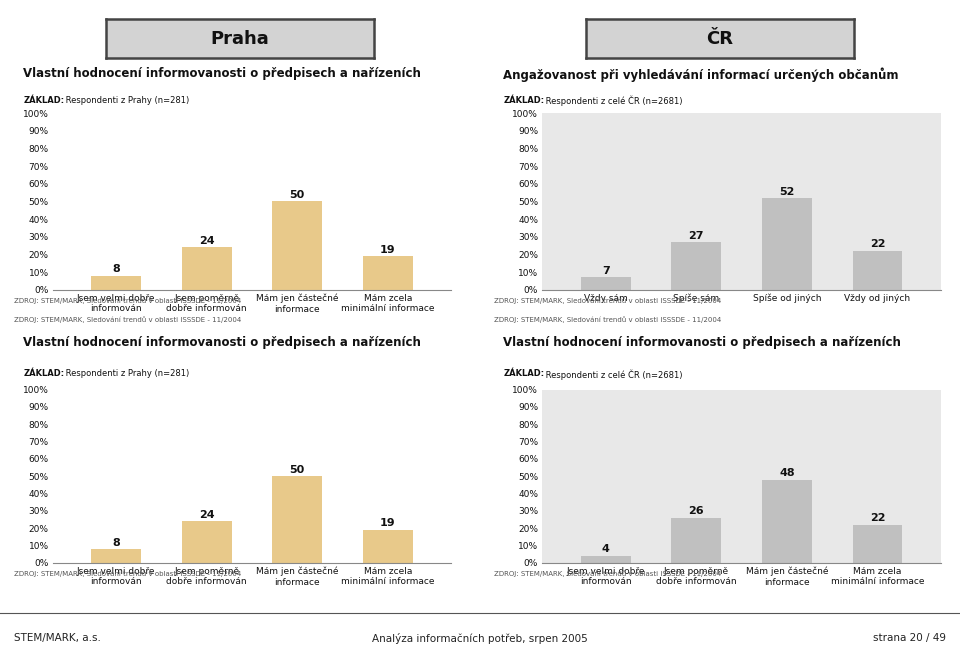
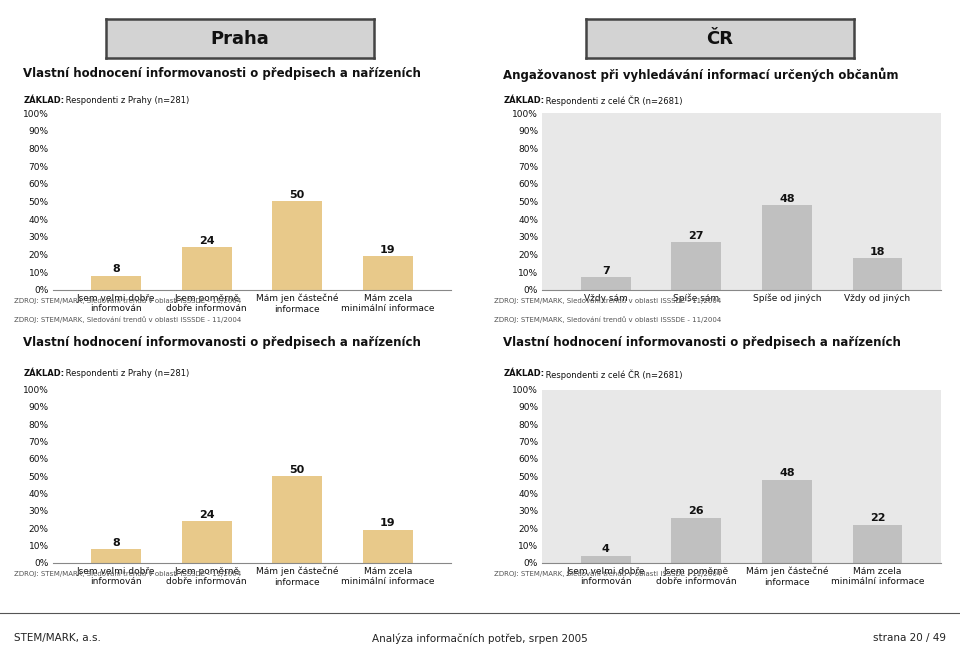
Spíše od jiných: 52 -> 48
Vždy od jiných: 22 -> 18
